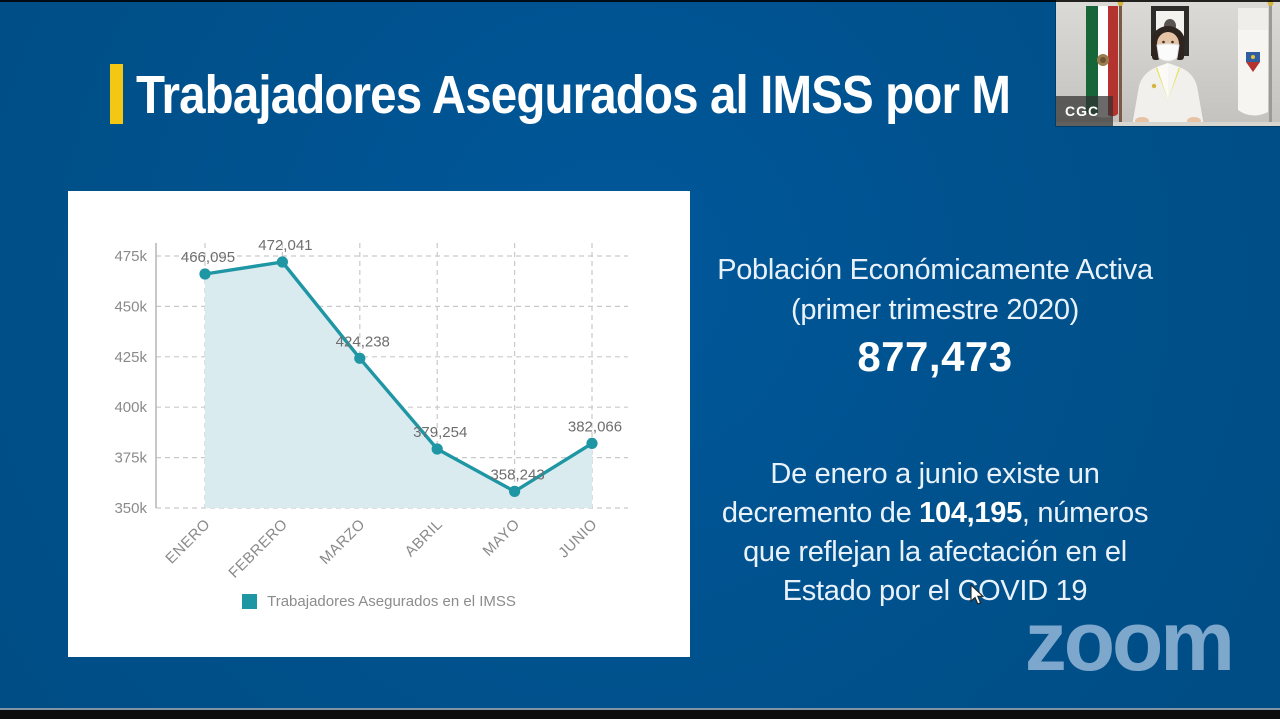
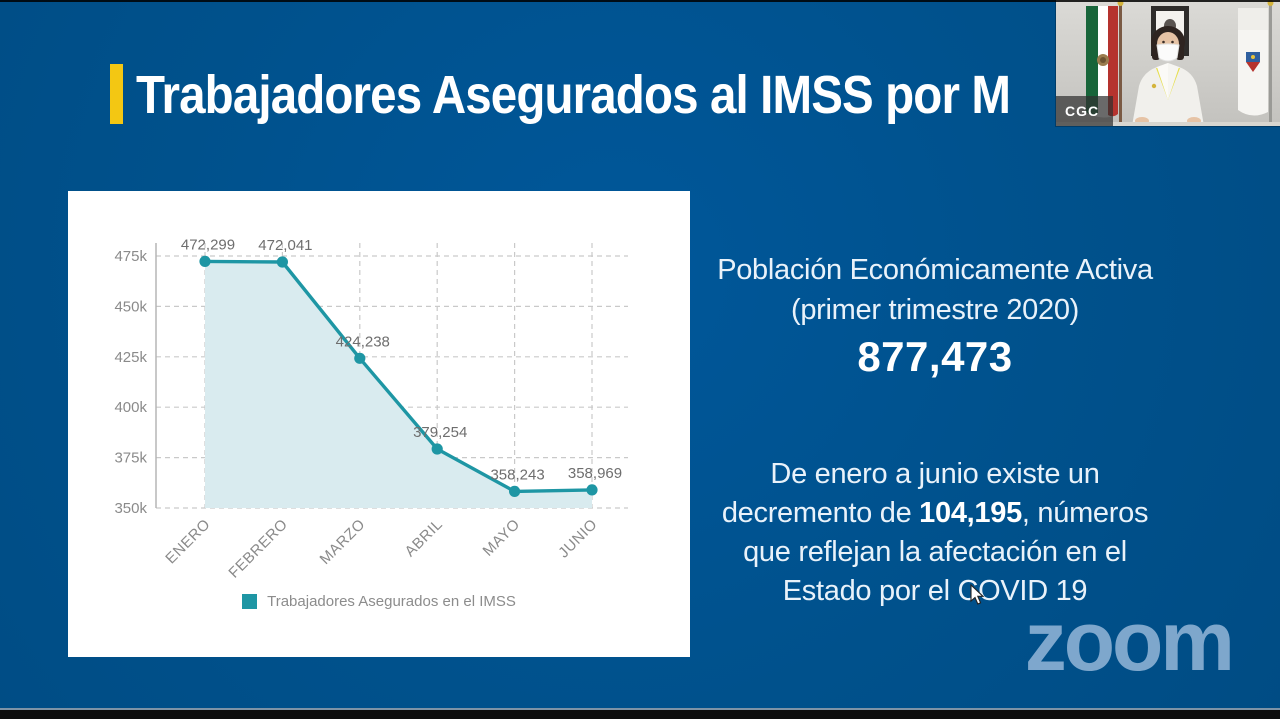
ENERO: 466,095 -> 472,299
JUNIO: 382,066 -> 358,969
